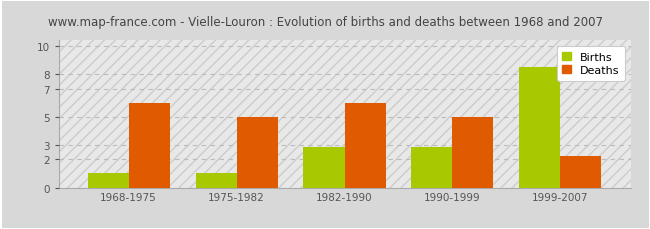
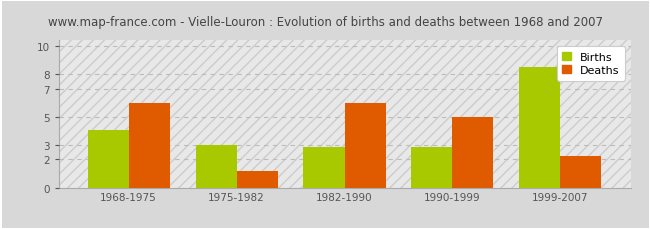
Births/1968-1975: 1.0 -> 4.1
Births/1975-1982: 1.0 -> 3.0
Deaths/1975-1982: 5.0 -> 1.2
